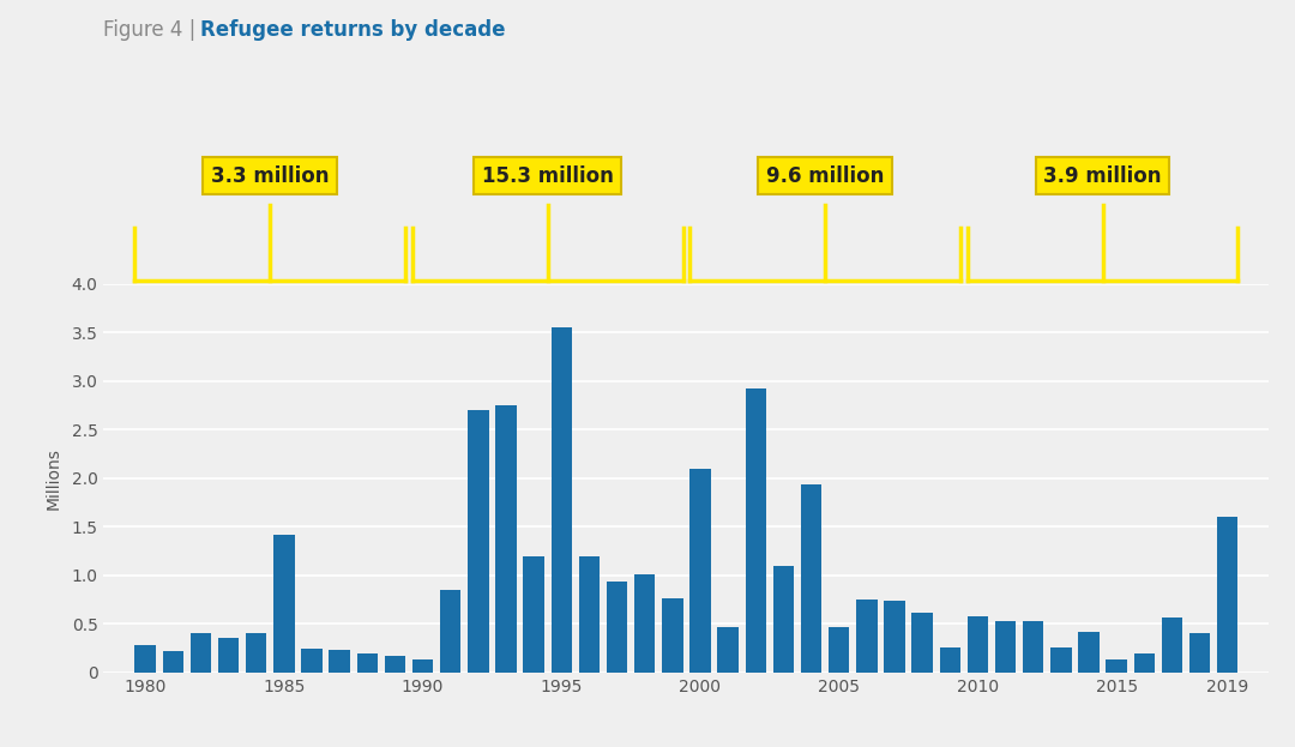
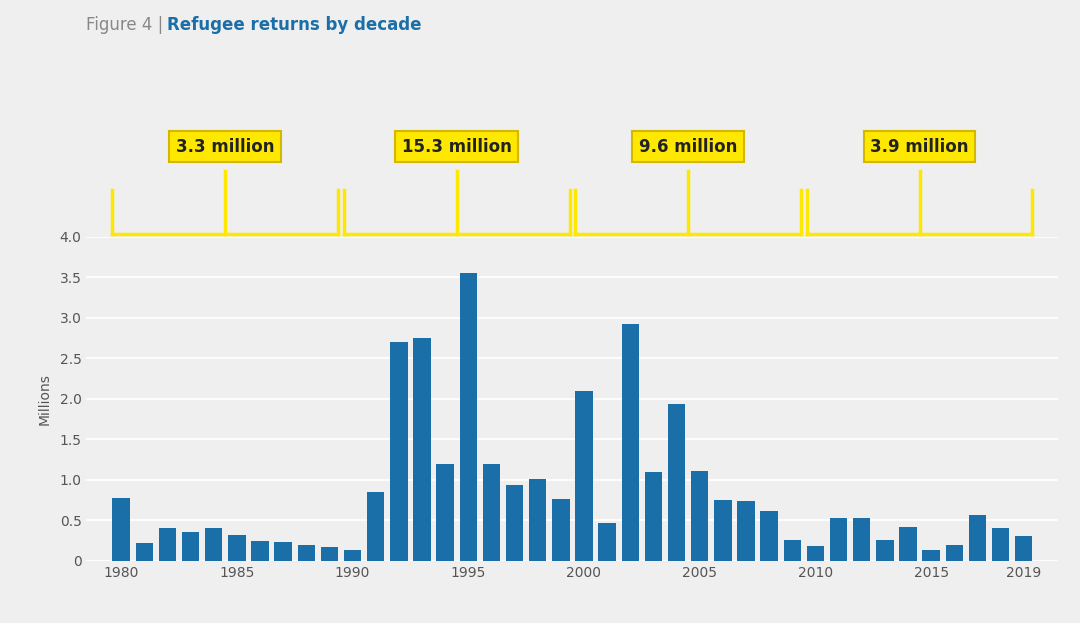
1980: 0.28 -> 0.78
1985: 1.42 -> 0.32
2005: 0.46 -> 1.11
2010: 0.58 -> 0.18
2019: 1.60 -> 0.31
